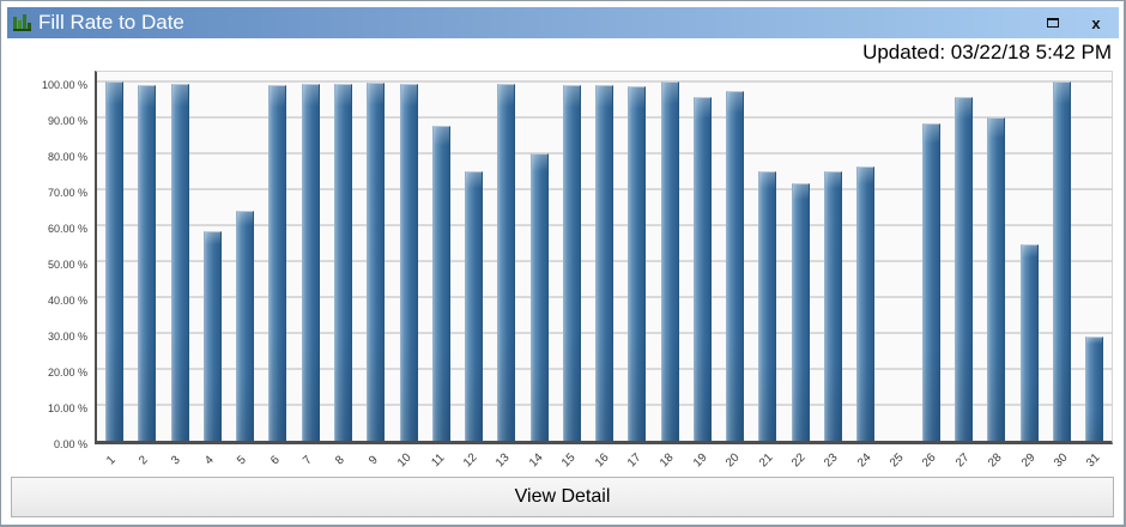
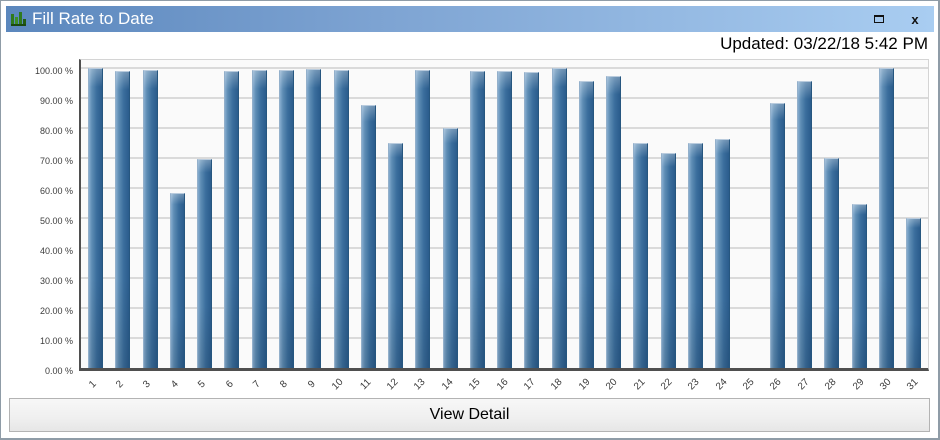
5: 64% -> 70%
28: 90% -> 70%
31: 29% -> 50%
